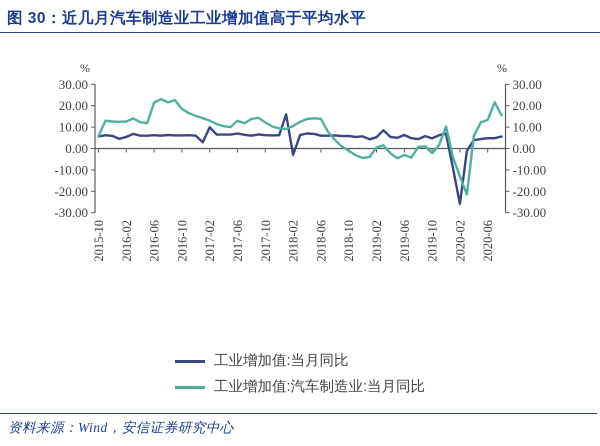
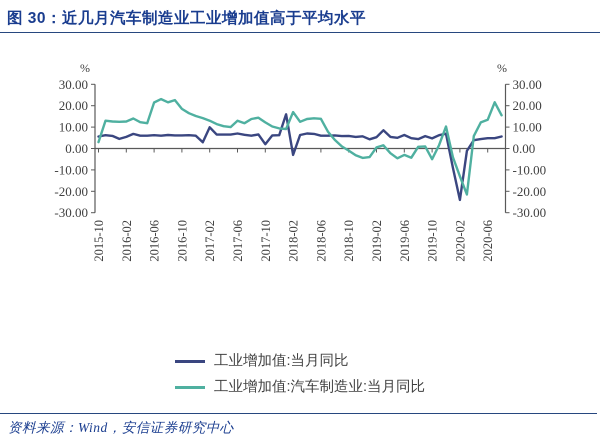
工业增加值:汽车制造业:当月同比/2015-10: 6 -> 3
工业增加值:当月同比/2017-10: 6 -> 2
工业增加值:汽车制造业:当月同比/2018-02: 10 -> 17
工业增加值:汽车制造业:当月同比/2019-10: -2 -> -5
工业增加值:当月同比/2020-02: -26 -> -24
